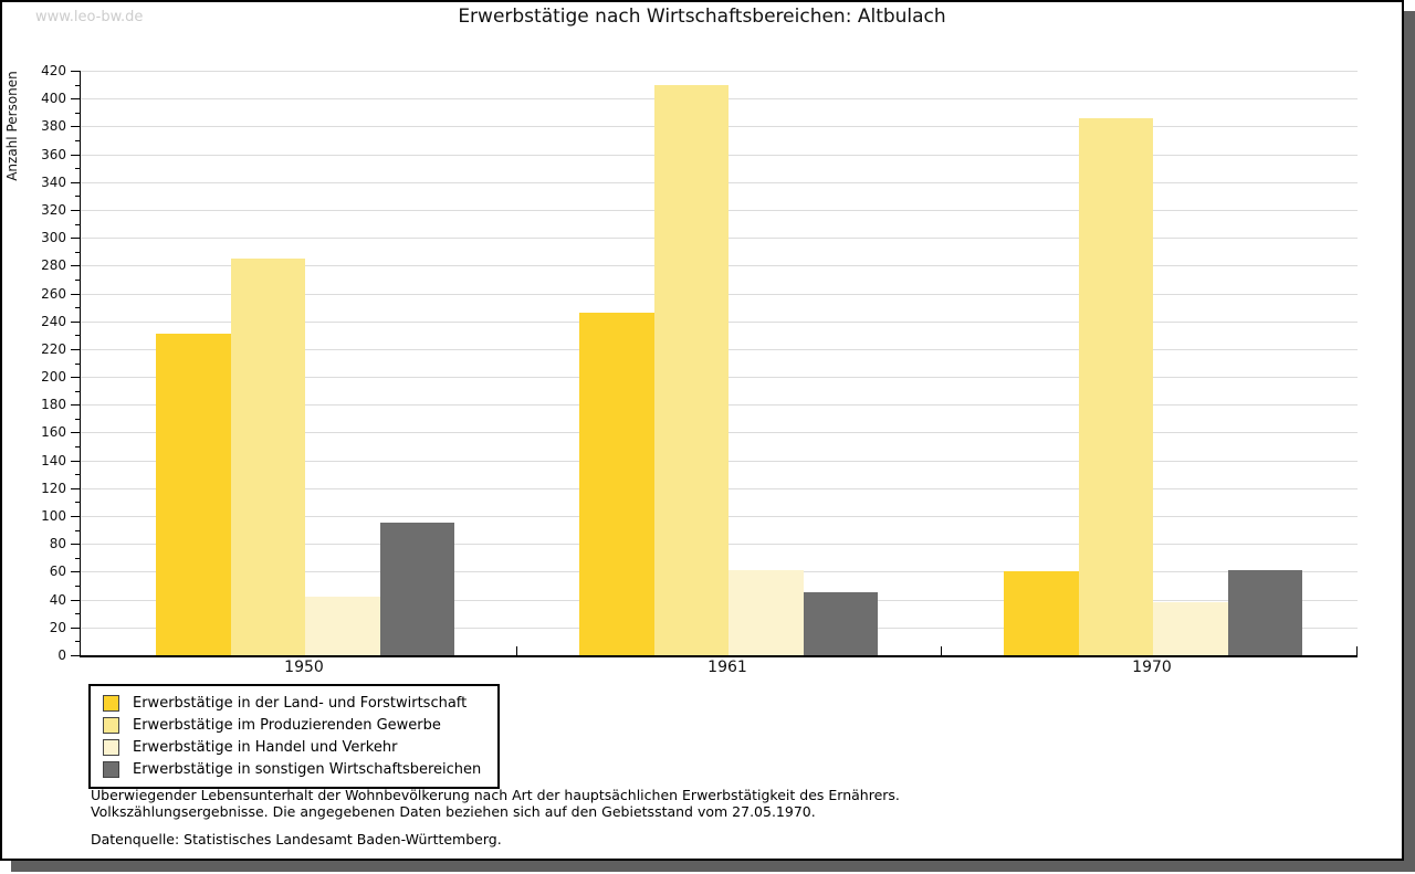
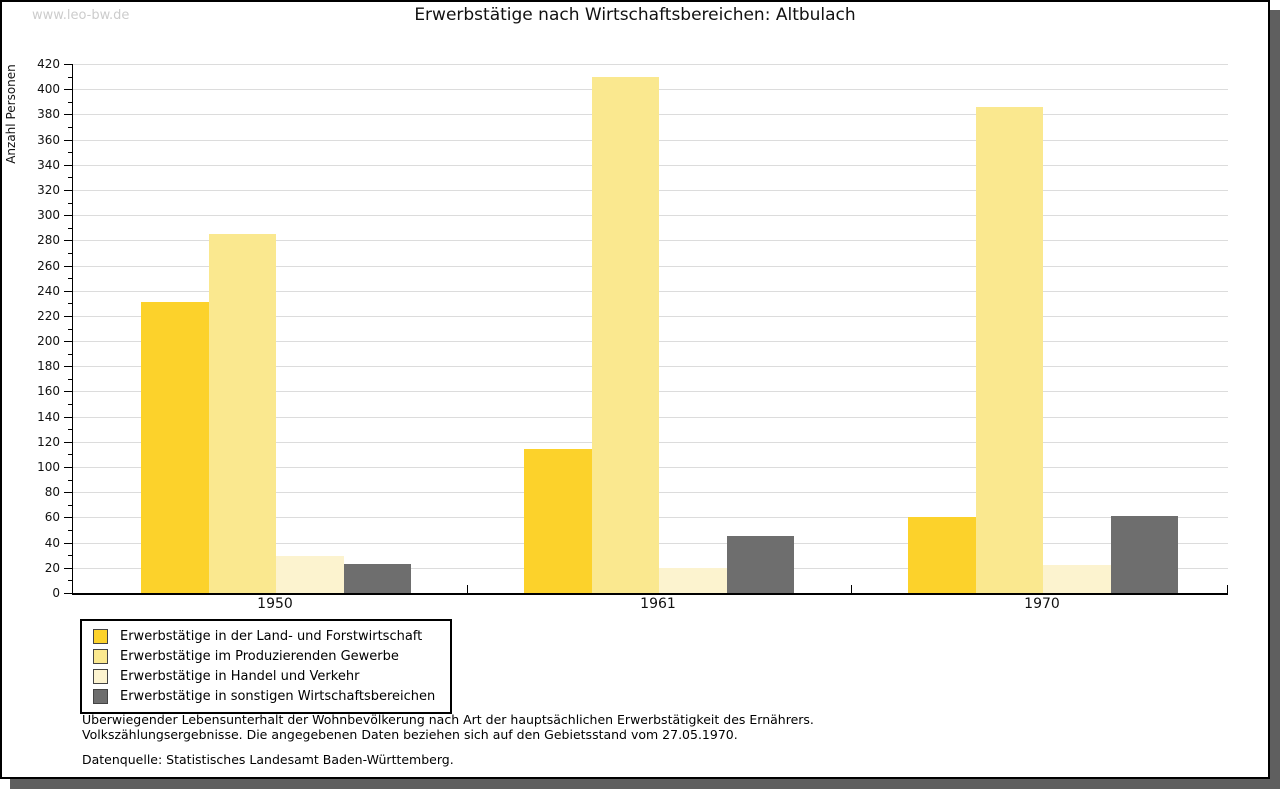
Erwerbstätige in Handel und Verkehr/1950: 42 -> 29
Erwerbstätige in sonstigen Wirtschaftsbereichen/1950: 95 -> 23
Erwerbstätige in der Land- und Forstwirtschaft/1961: 246 -> 114
Erwerbstätige in Handel und Verkehr/1961: 61 -> 20
Erwerbstätige in Handel und Verkehr/1970: 38 -> 22
